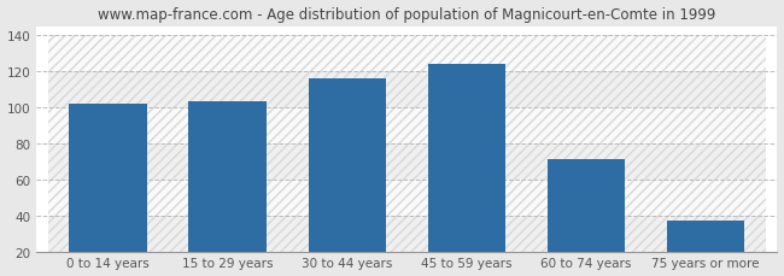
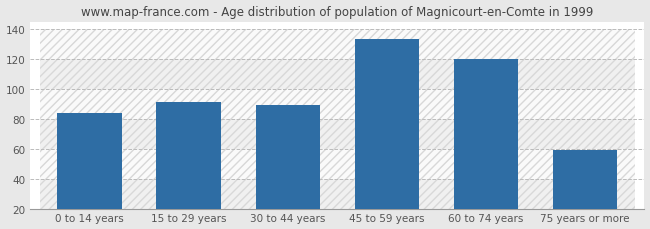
0 to 14 years: 102 -> 84
15 to 29 years: 103 -> 91
30 to 44 years: 116 -> 89
45 to 59 years: 124 -> 133
60 to 74 years: 71 -> 120
75 years or more: 37 -> 59
